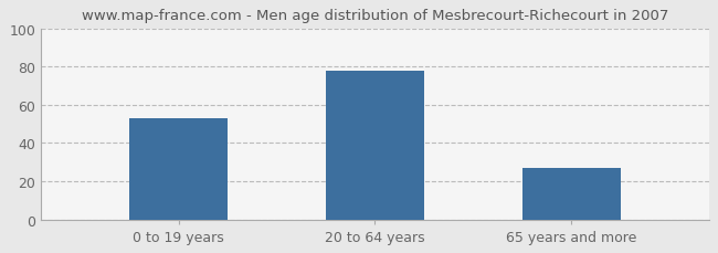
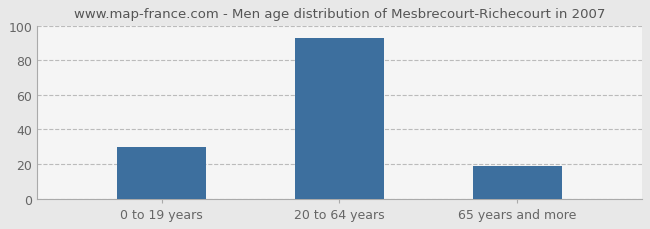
0 to 19 years: 53 -> 30
20 to 64 years: 78 -> 93
65 years and more: 27 -> 19
